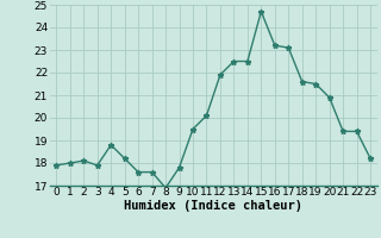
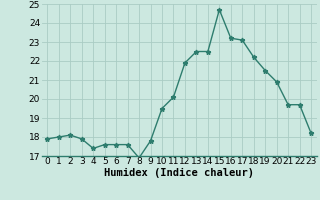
4: 18.8 -> 17.4
5: 18.2 -> 17.6
18: 21.6 -> 22.2
21: 19.4 -> 19.7
22: 19.4 -> 19.7
